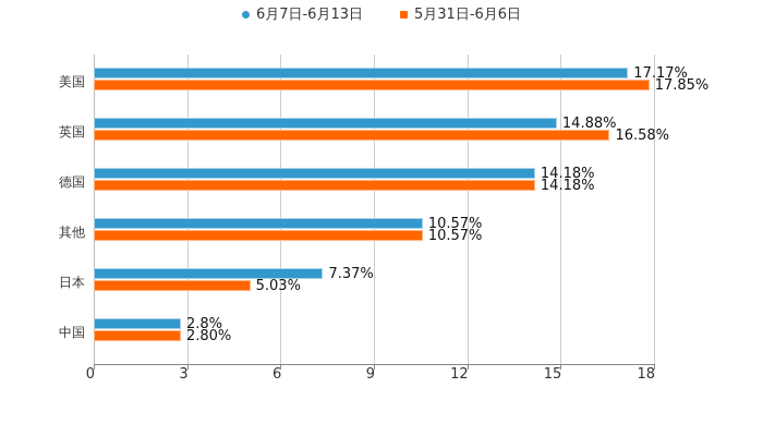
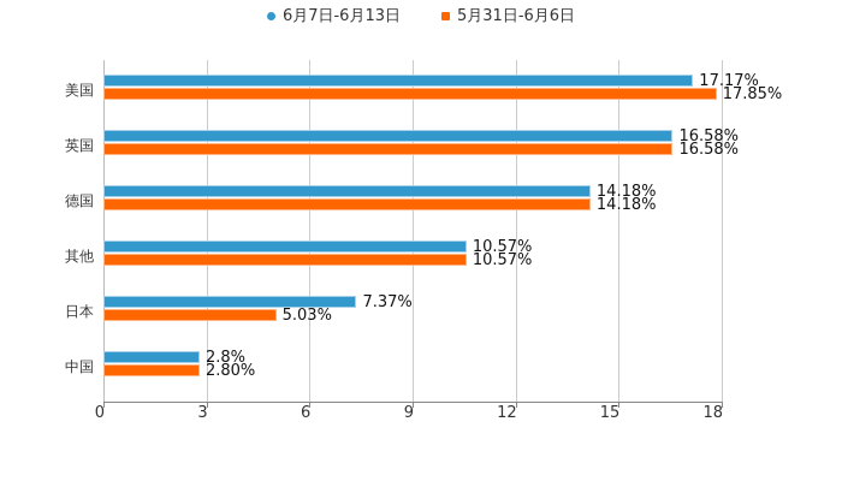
6月7日-6月13日/英国: 14.88% -> 16.58%
